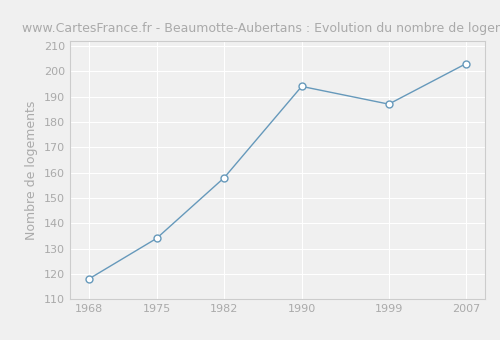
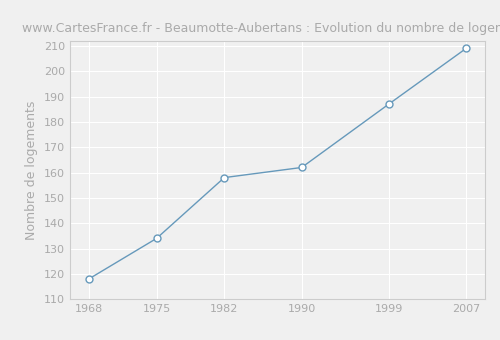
1990: 194 -> 162
2007: 203 -> 209
